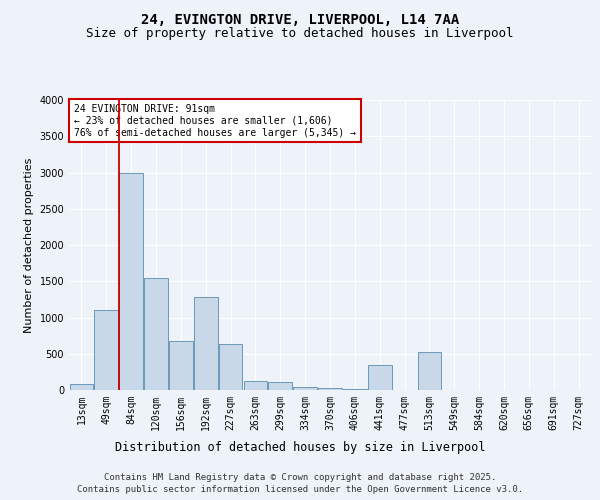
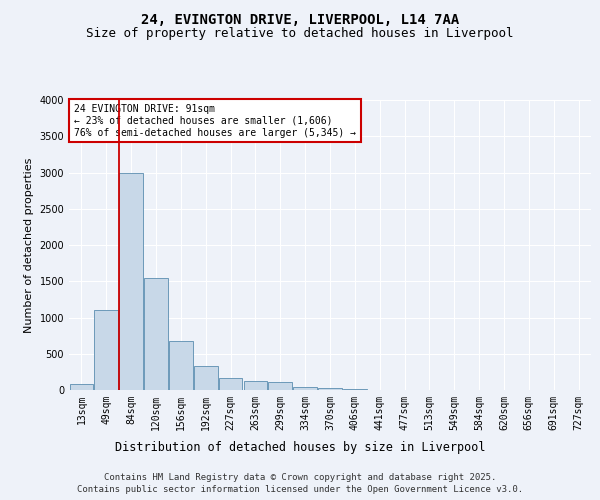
192sqm: 1280 -> 330
227sqm: 640 -> 160
441sqm: 340 -> 0
513sqm: 520 -> 0
